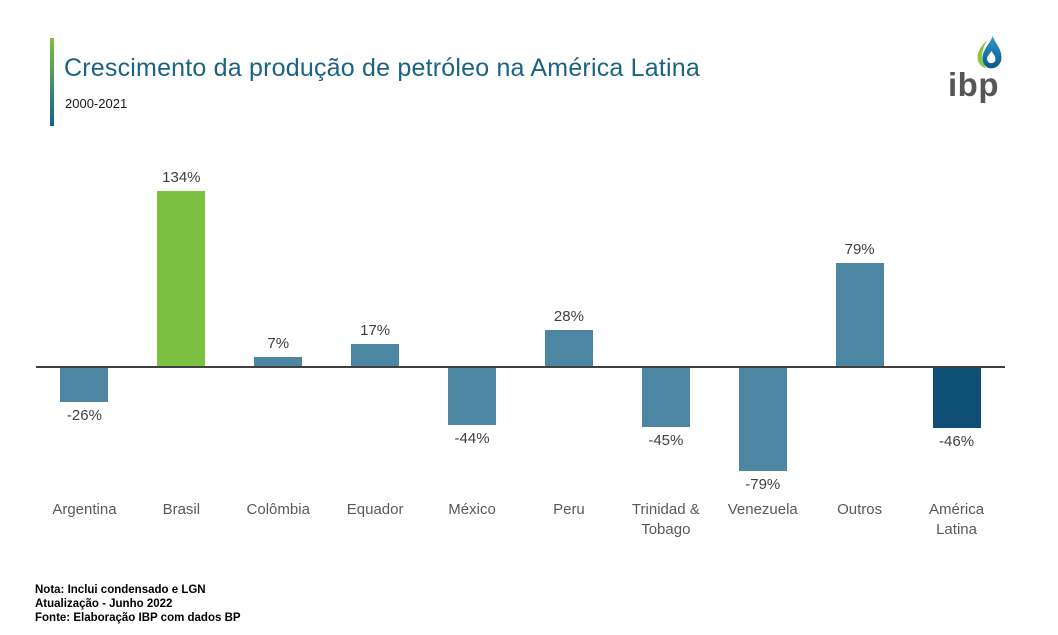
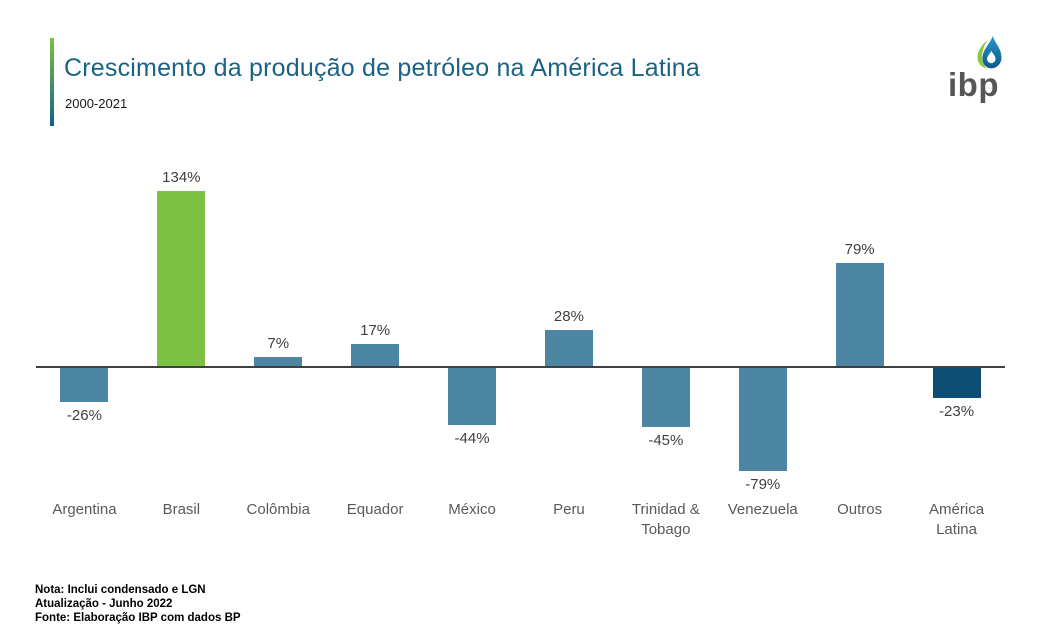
América Latina: -46% -> -23%
